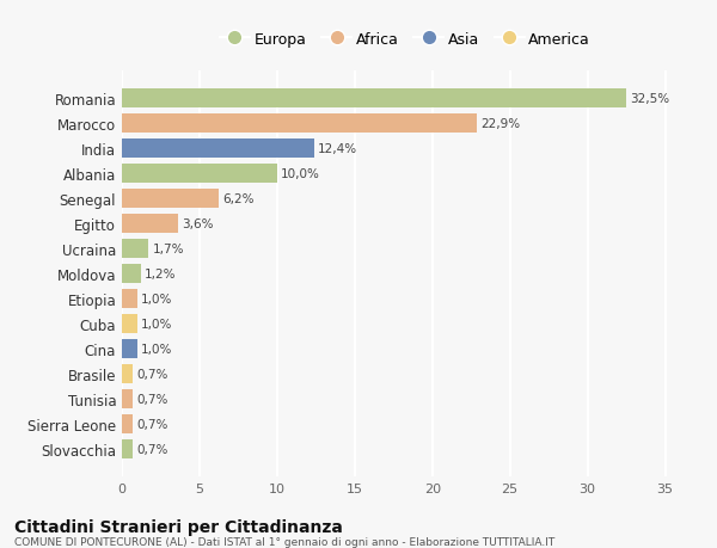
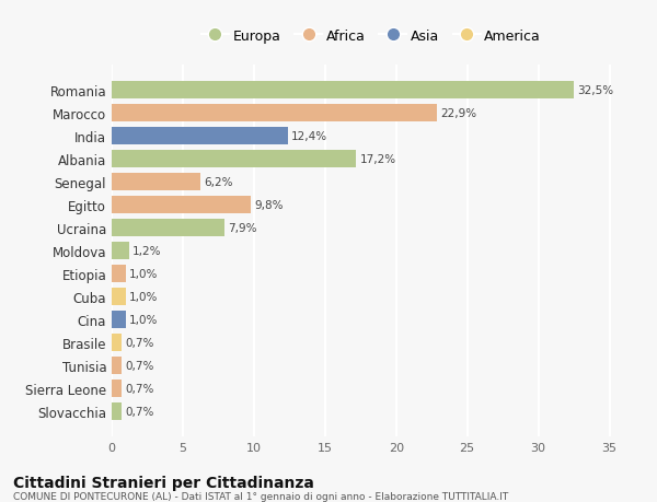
Albania: 10,0% -> 17,2%
Egitto: 3,6% -> 9,8%
Ucraina: 1,7% -> 7,9%
